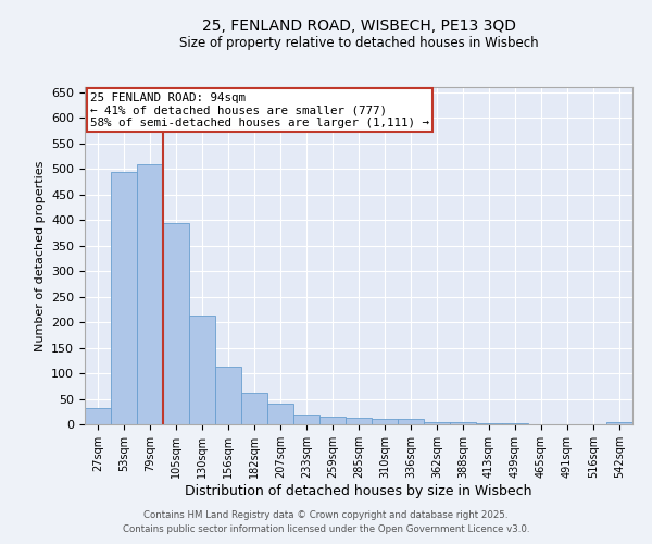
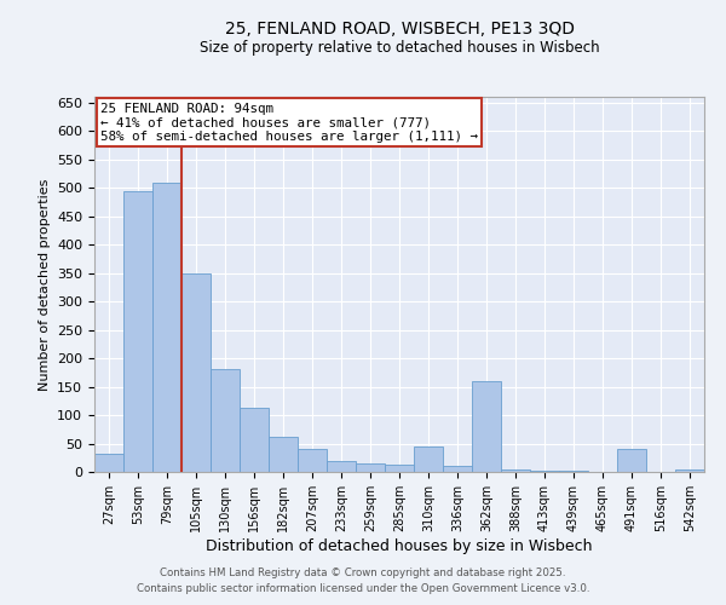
105sqm: 393 -> 350
130sqm: 213 -> 180
310sqm: 10 -> 45
362sqm: 5 -> 160
491sqm: 1 -> 40
